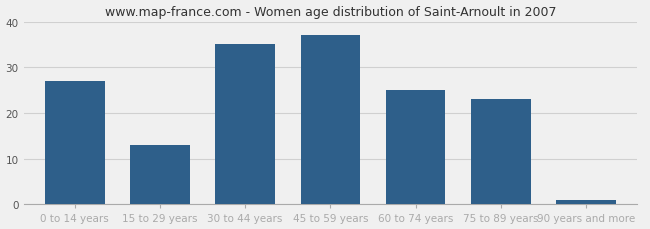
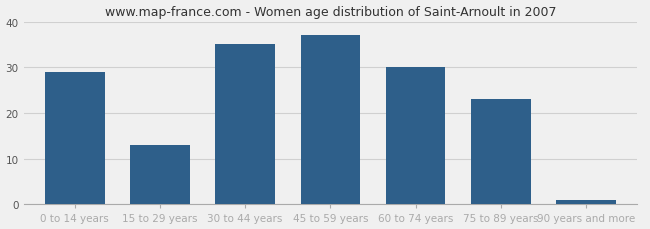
0 to 14 years: 27 -> 29
60 to 74 years: 25 -> 30
